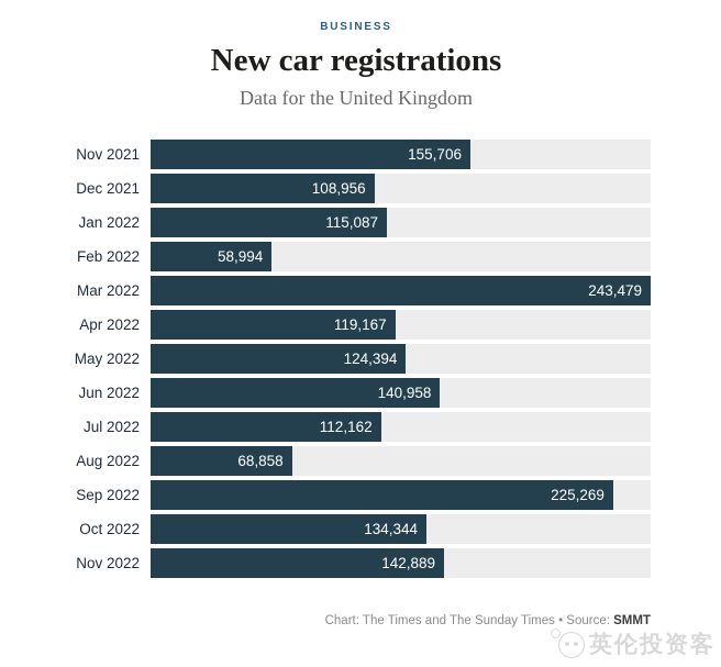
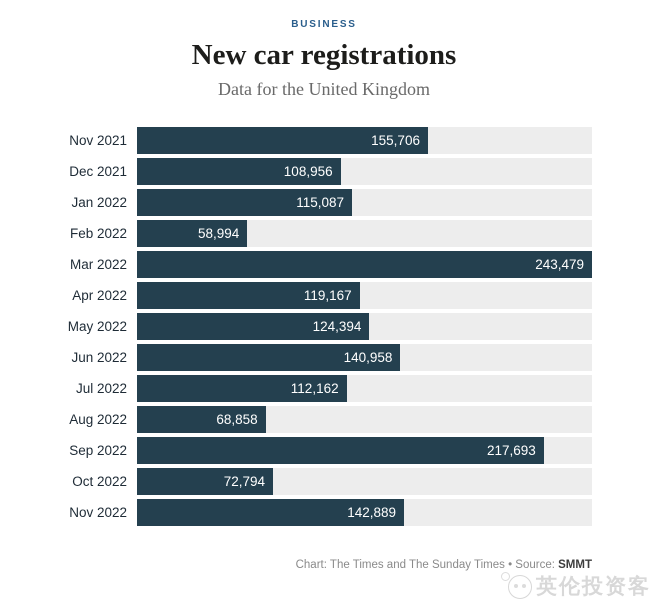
Sep 2022: 225,269 -> 217,693
Oct 2022: 134,344 -> 72,794
